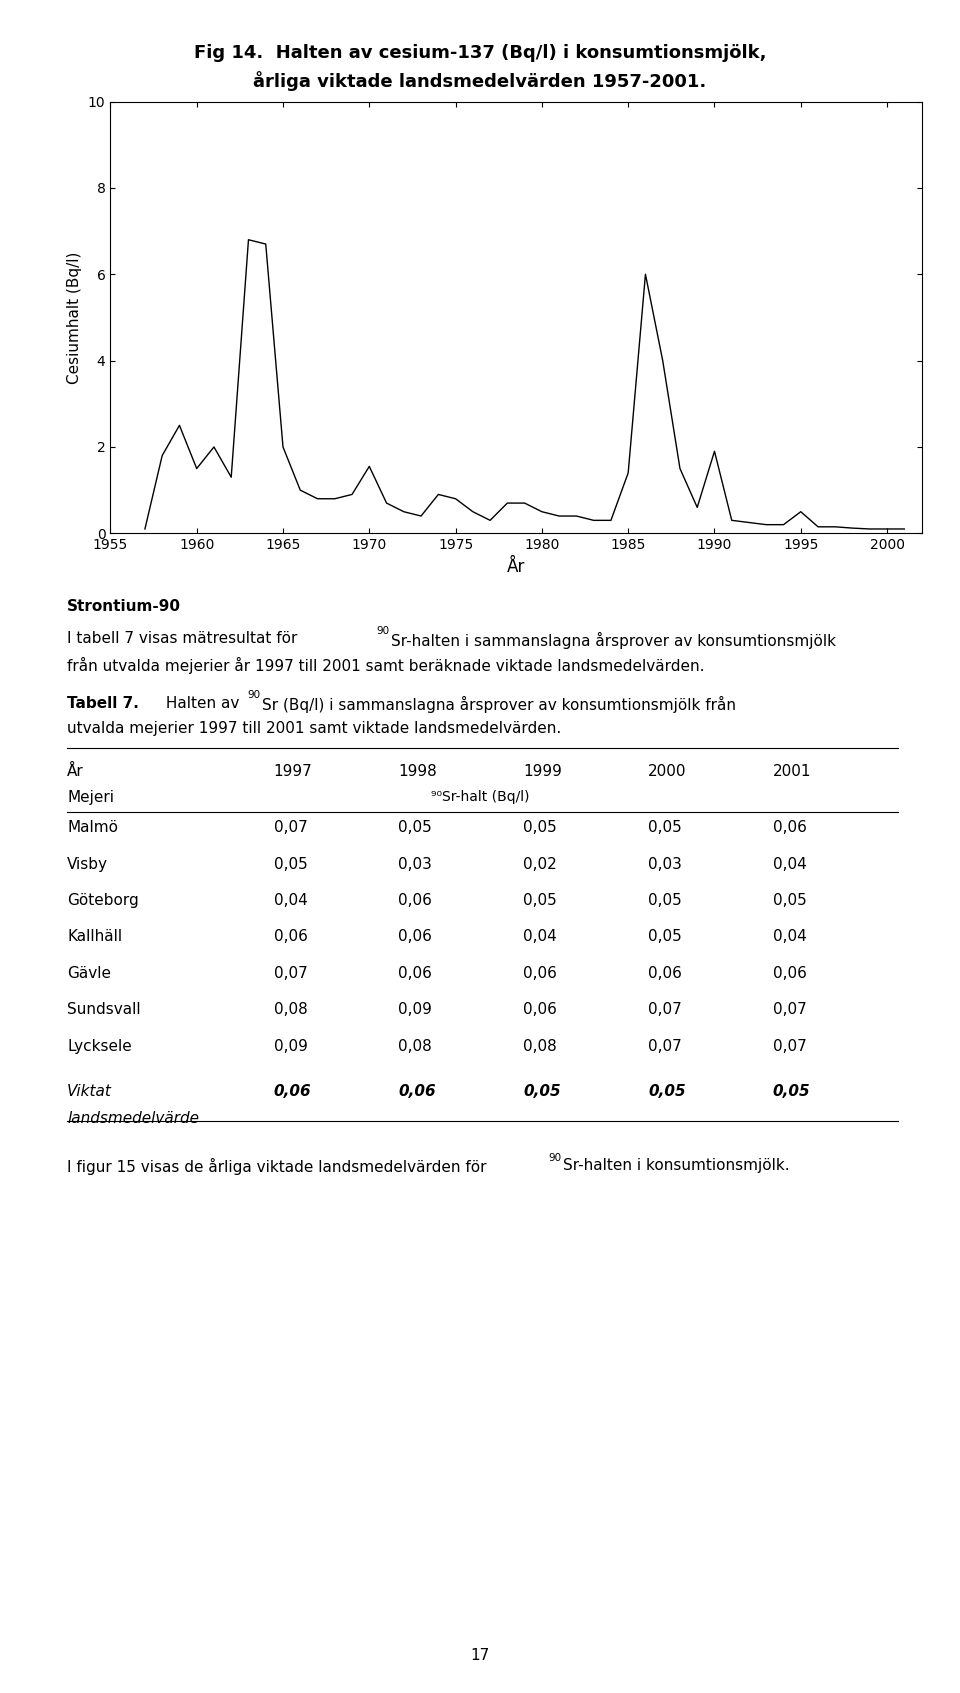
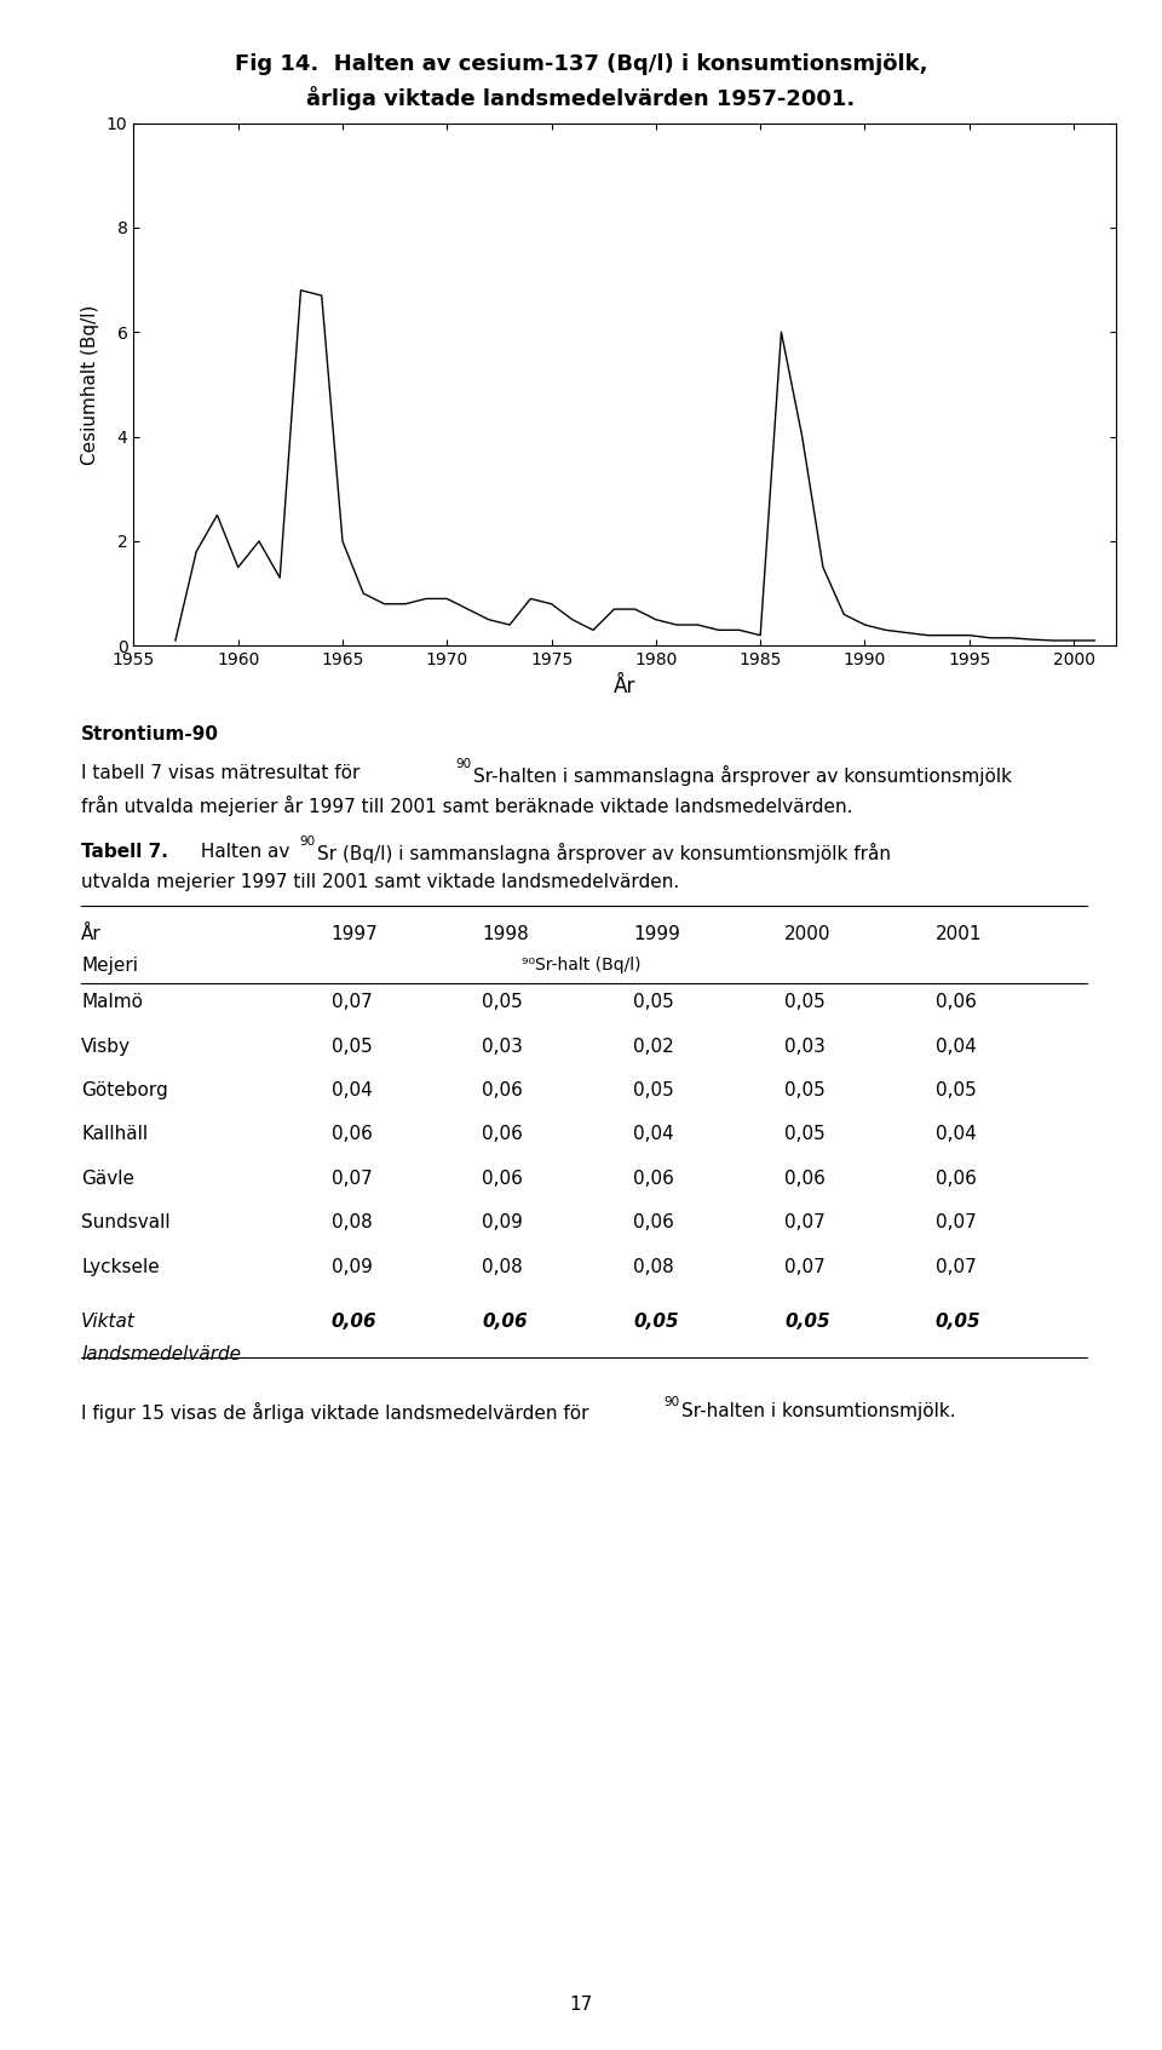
1970: 1.55 -> 0.90
1985: 1.40 -> 0.20
1990: 1.90 -> 0.40
1995: 0.50 -> 0.20
